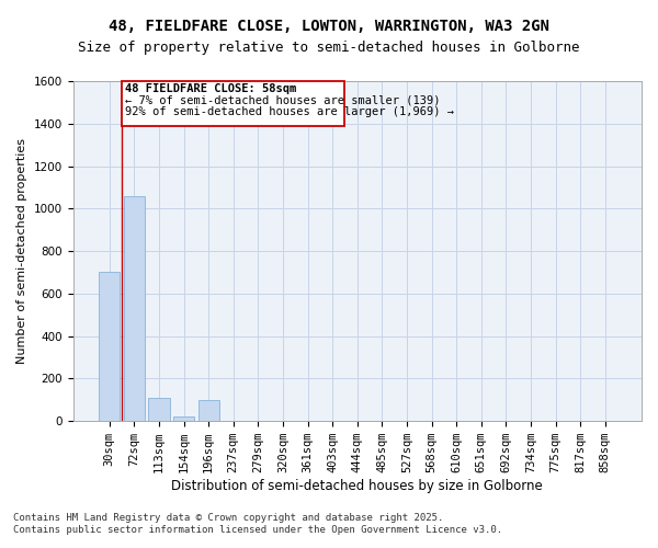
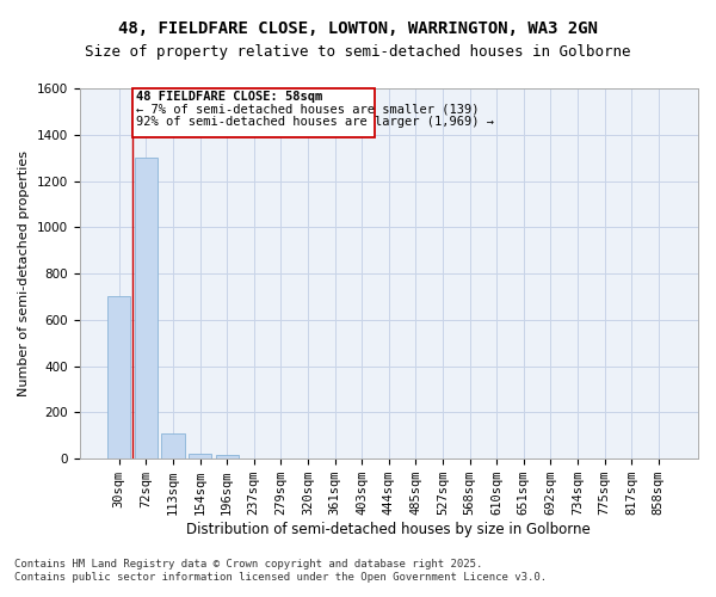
72sqm: 1060 -> 1300
196sqm: 100 -> 20
